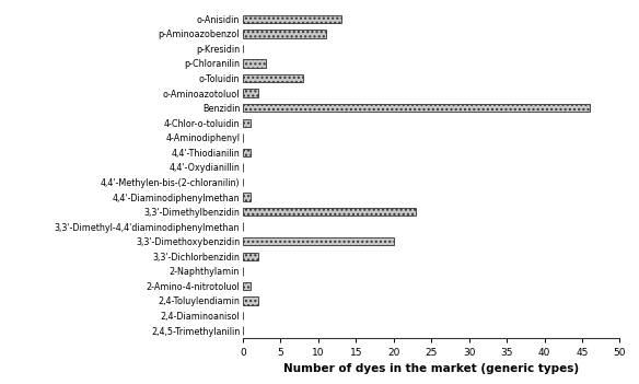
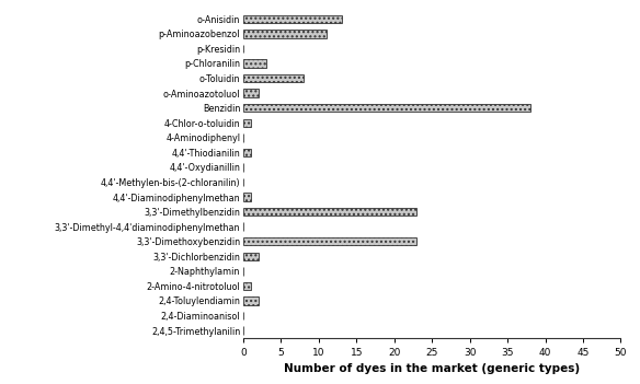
Benzidin: 46 -> 38
3,3'-Dimethoxybenzidin: 20 -> 23
